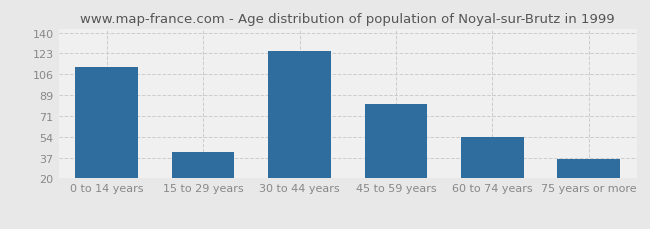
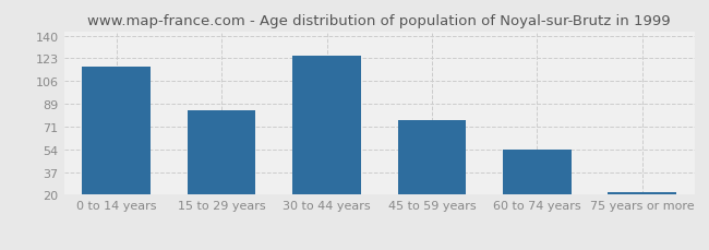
0 to 14 years: 112 -> 117
15 to 29 years: 42 -> 84
45 to 59 years: 81 -> 76
75 years or more: 36 -> 22
